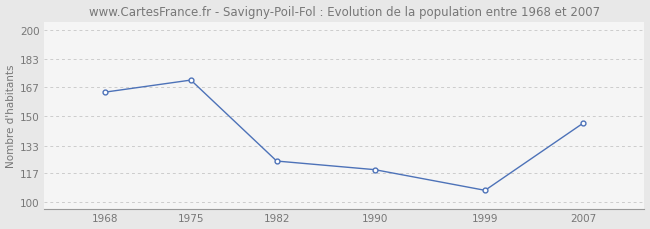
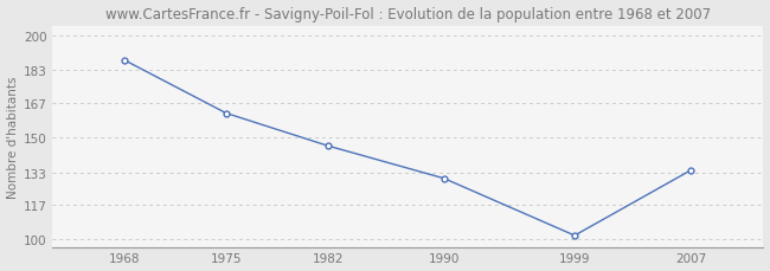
1968: 164 -> 188
1975: 171 -> 162
1982: 124 -> 146
1990: 119 -> 130
1999: 107 -> 102
2007: 146 -> 134
